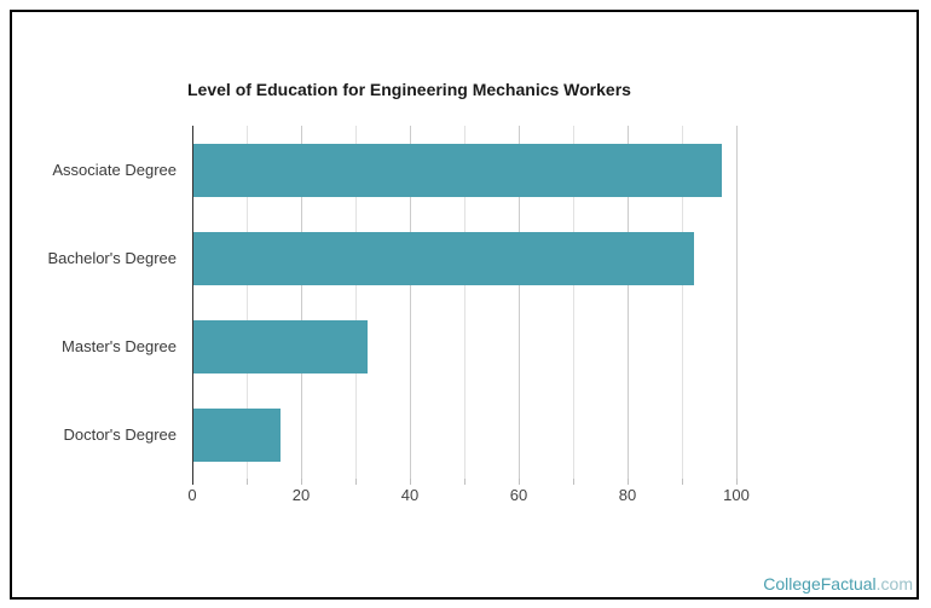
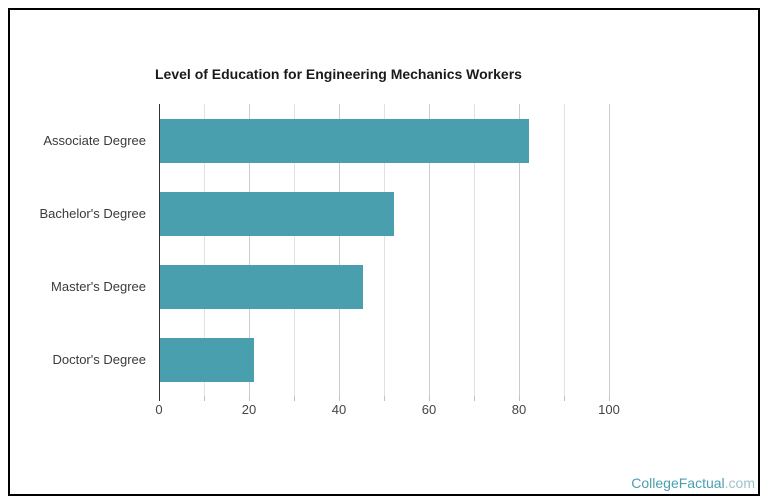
Associate Degree: 97 -> 82
Bachelor's Degree: 92 -> 52
Master's Degree: 32 -> 45
Doctor's Degree: 16 -> 21
